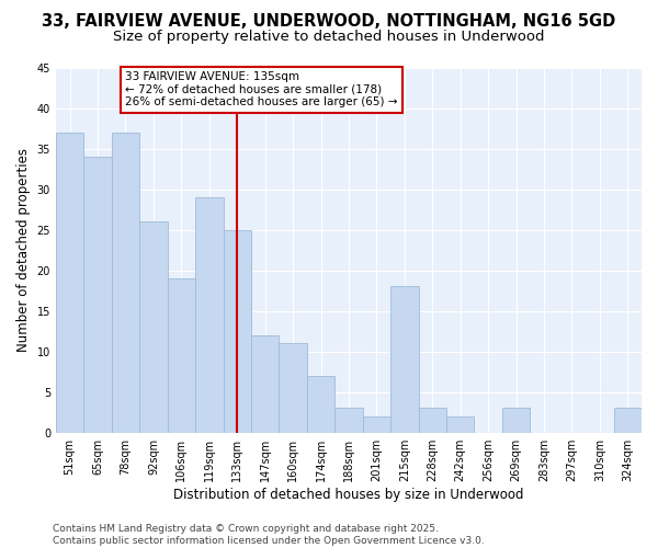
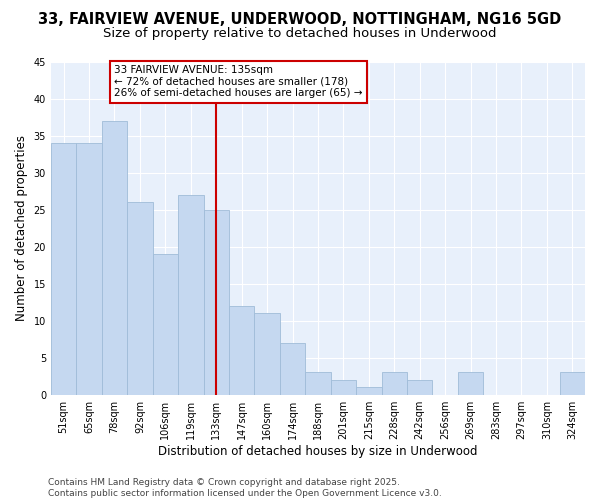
51sqm: 37 -> 34
119sqm: 29 -> 27
215sqm: 18 -> 1
